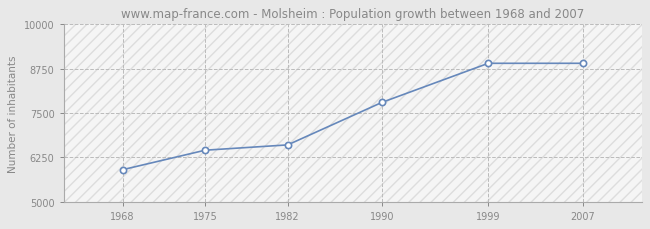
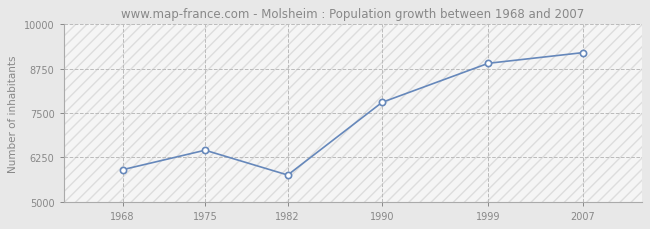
1982: 6600 -> 5750
2007: 8900 -> 9200
